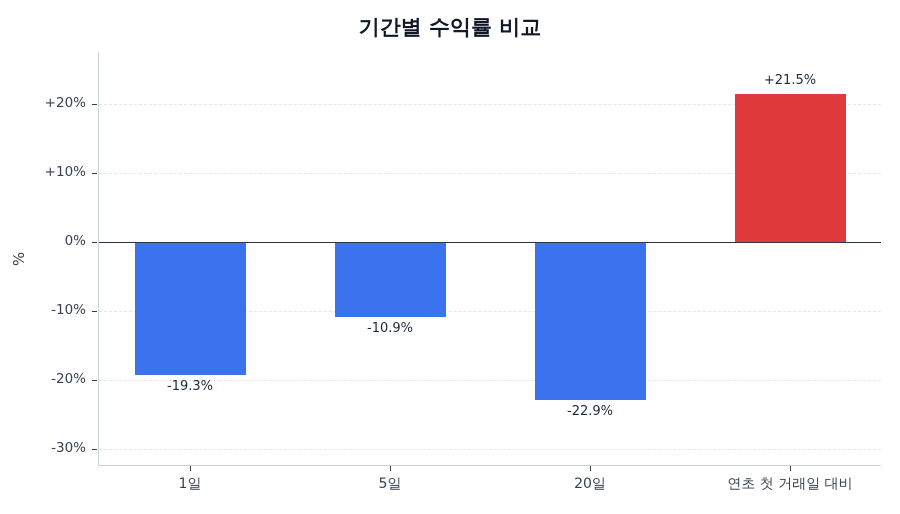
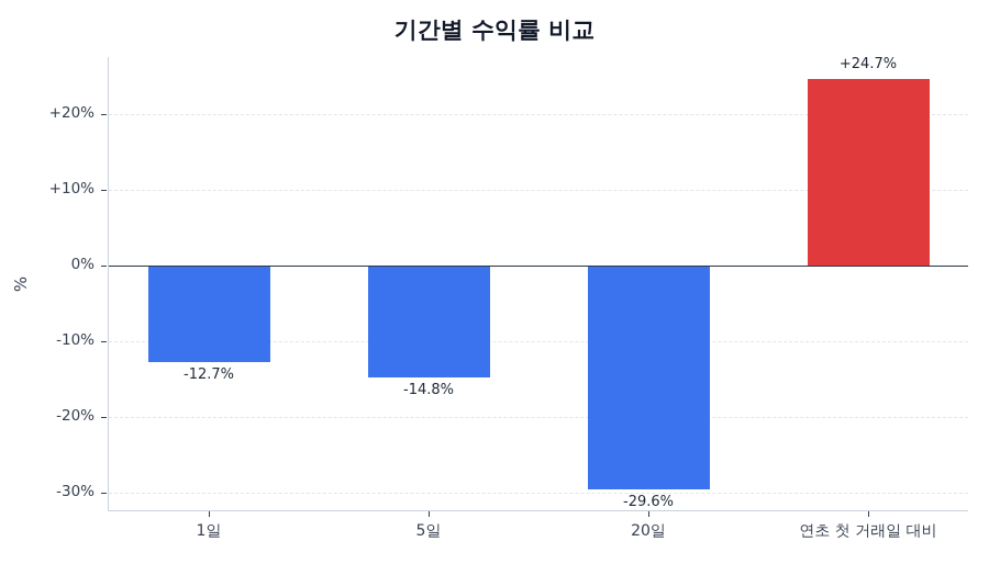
1일: -19.3% -> -12.7%
5일: -10.9% -> -14.8%
20일: -22.9% -> -29.6%
연초 첫 거래일 대비: +21.5% -> +24.7%
